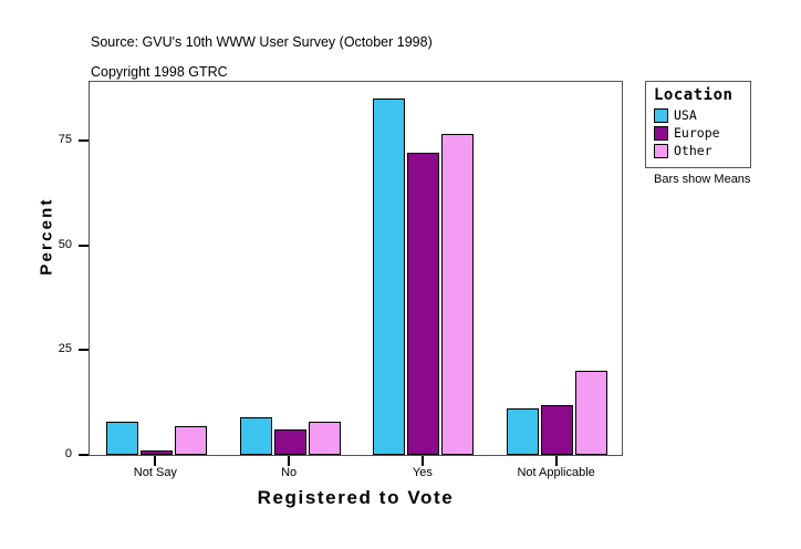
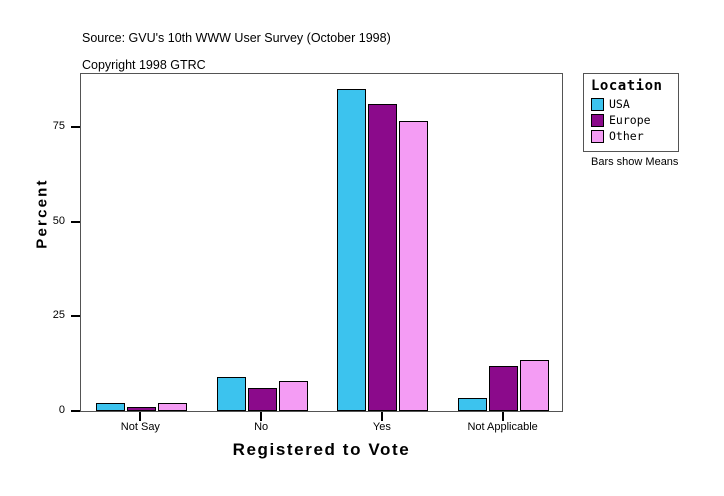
USA/Not Say: 8 -> 2
Other/Not Say: 7 -> 2
Europe/Yes: 72 -> 81
USA/Not Applicable: 11 -> 4
Other/Not Applicable: 20 -> 14
